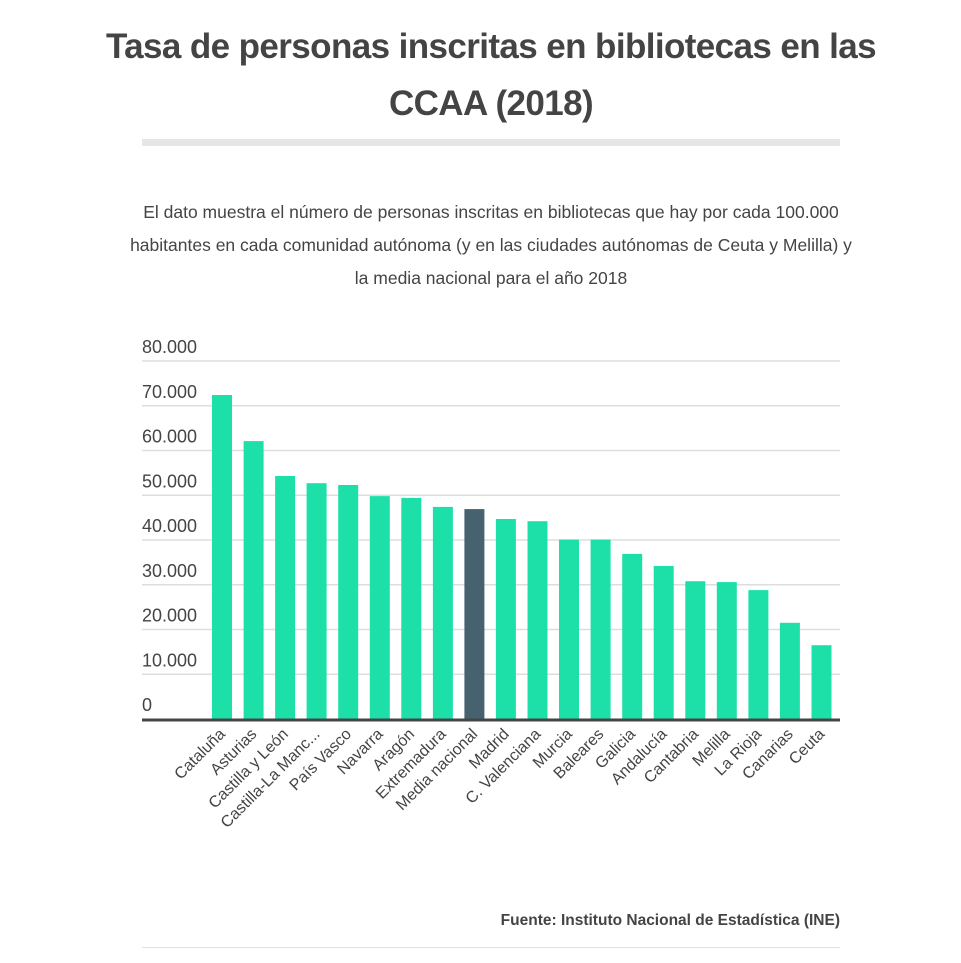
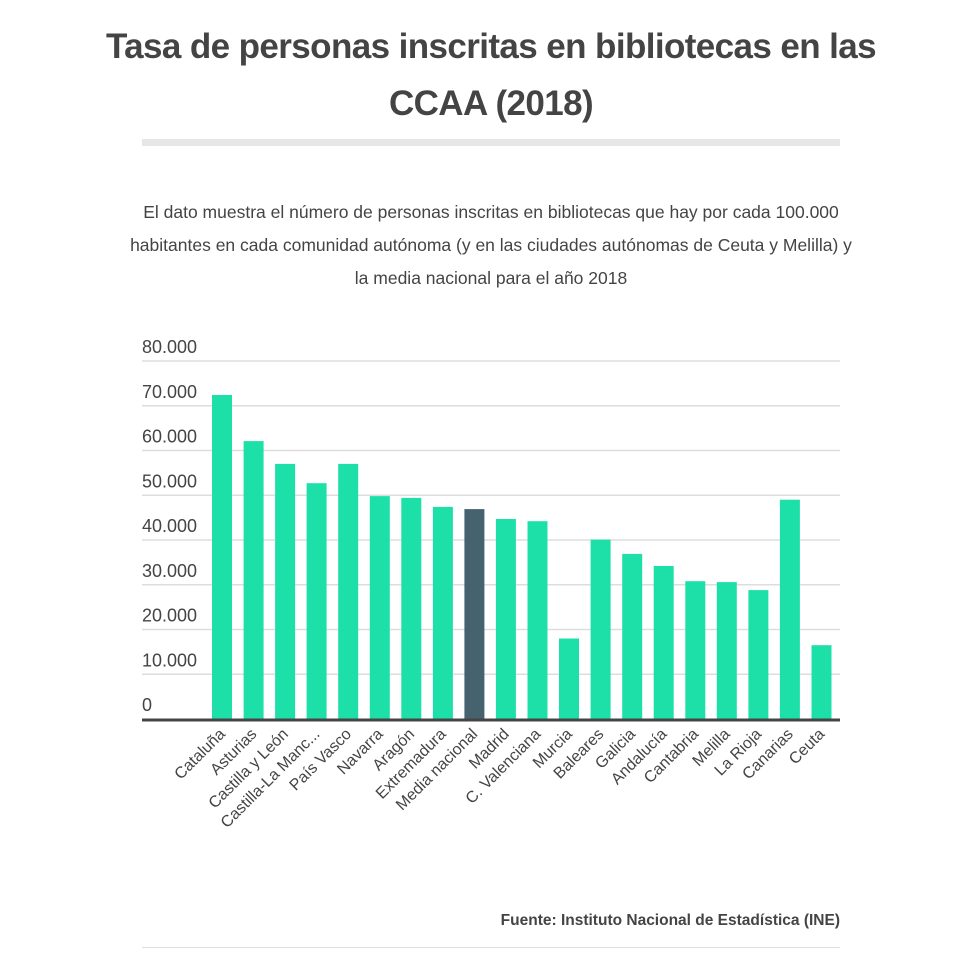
Castilla y León: 54000 -> 57000
País Vasco: 52000 -> 57000
Murcia: 40000 -> 18000
Canarias: 22000 -> 49000
